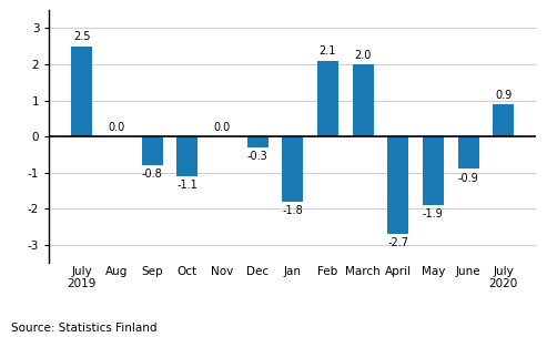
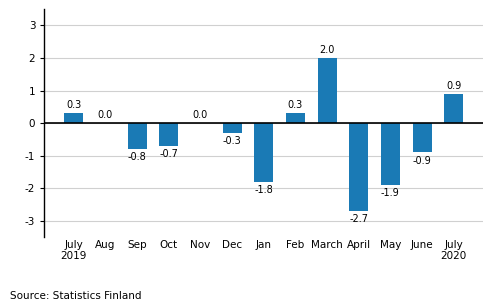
July 2019: 2.5 -> 0.3
Oct: -1.1 -> -0.7
Feb: 2.1 -> 0.3
